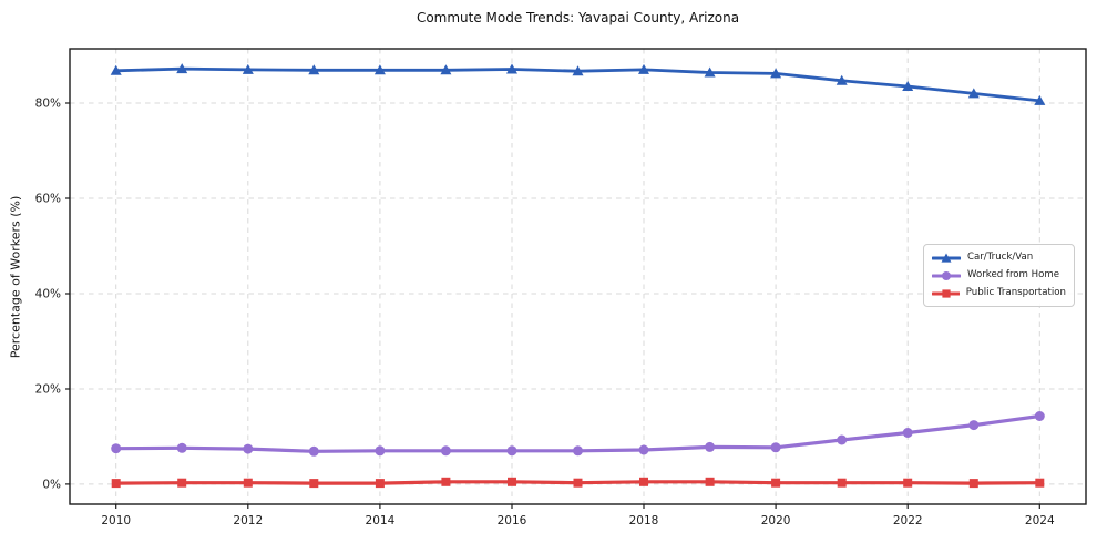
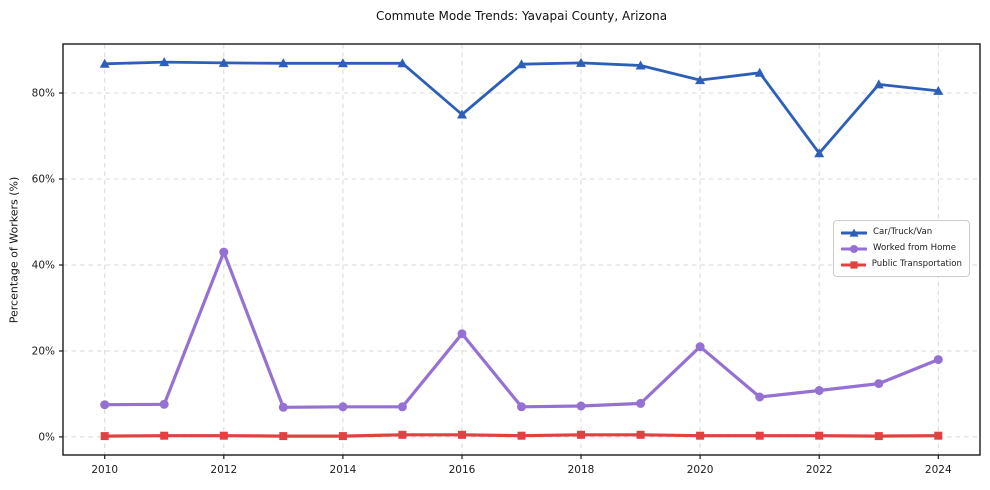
Worked from Home/2012: 7% -> 43%
Car/Truck/Van/2016: 87% -> 75%
Worked from Home/2016: 7% -> 24%
Car/Truck/Van/2020: 86% -> 83%
Worked from Home/2020: 8% -> 21%
Car/Truck/Van/2022: 84% -> 66%
Worked from Home/2024: 14% -> 18%
